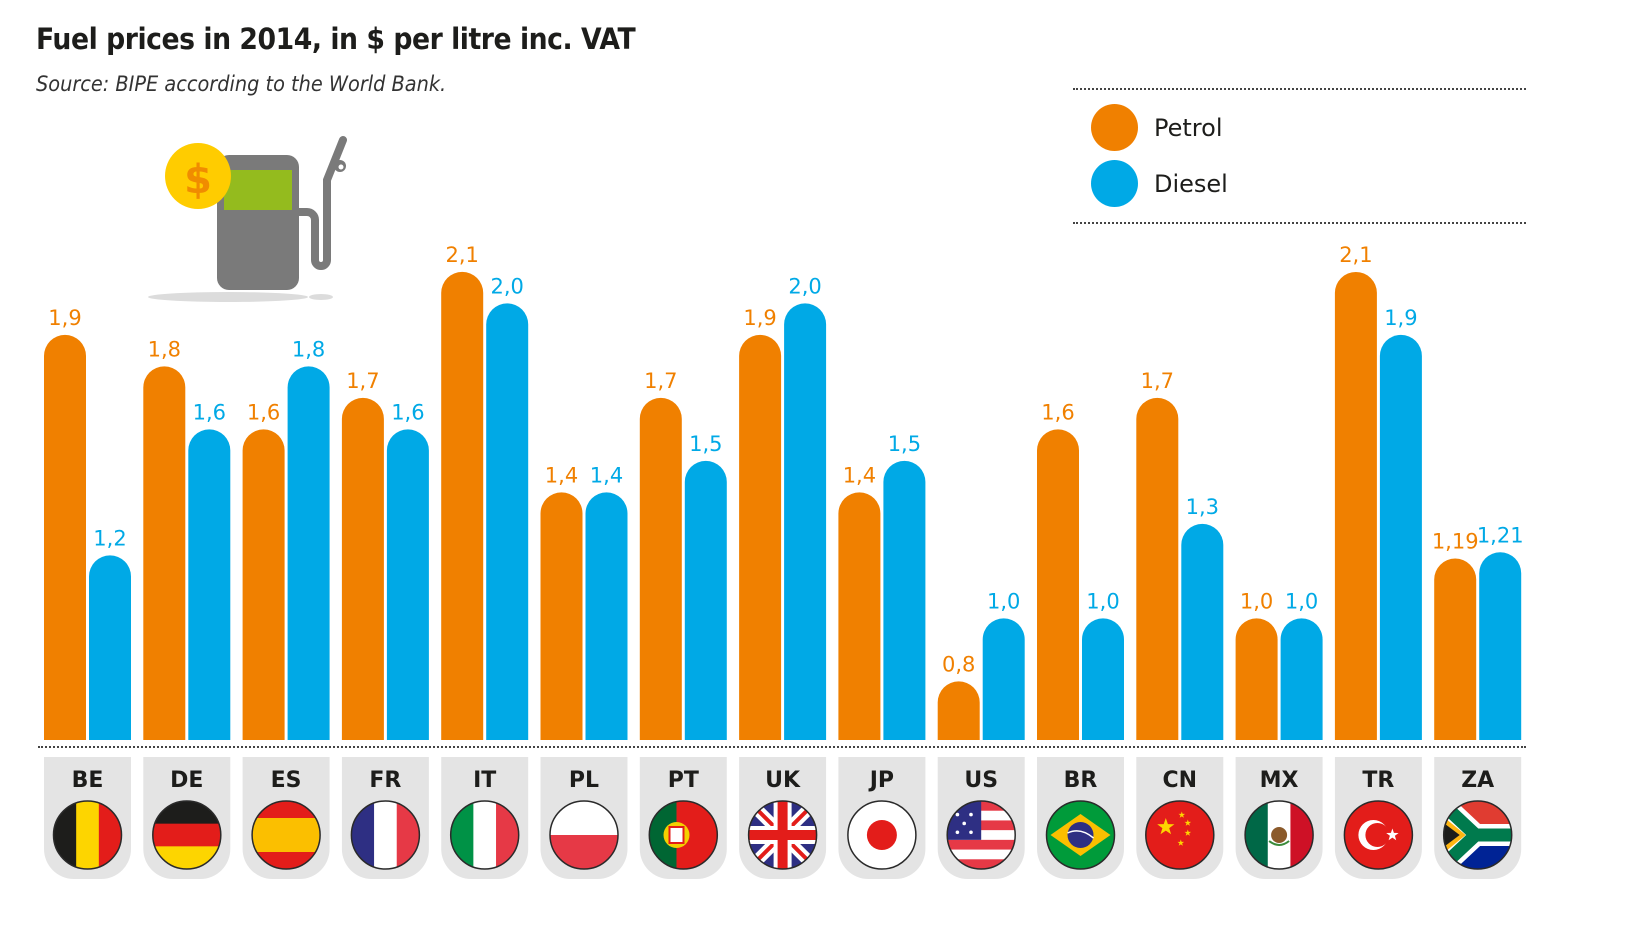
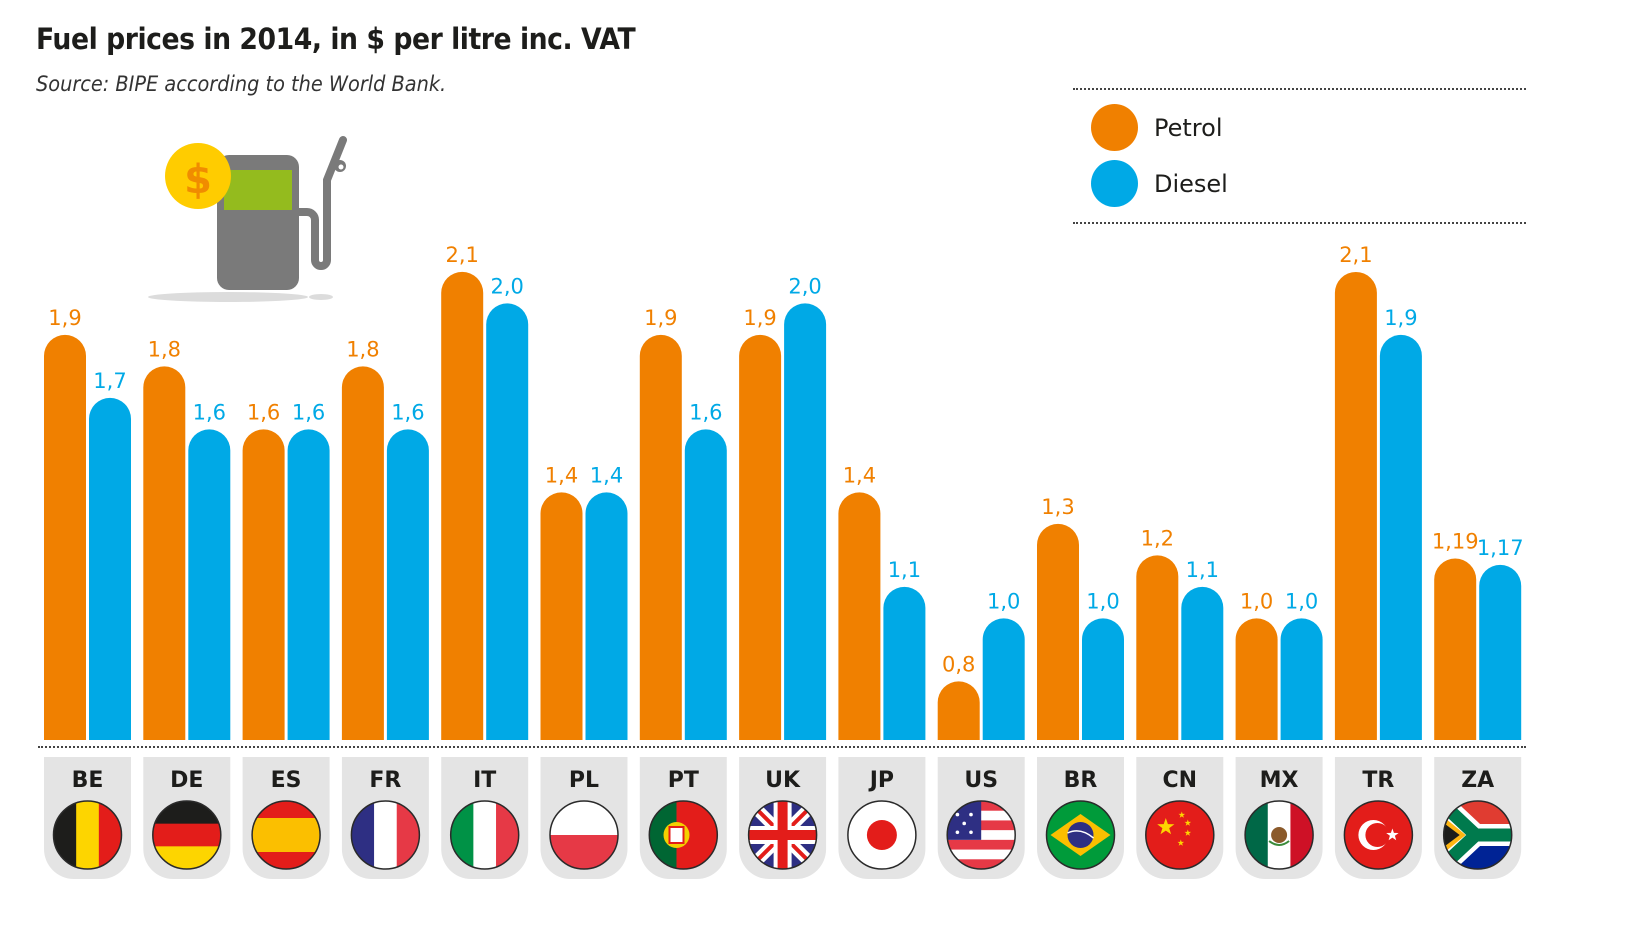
Diesel/BE: 1,2 -> 1,7
Diesel/ES: 1,8 -> 1,6
Petrol/FR: 1,7 -> 1,8
Petrol/PT: 1,7 -> 1,9
Diesel/PT: 1,5 -> 1,6
Diesel/JP: 1,5 -> 1,1
Petrol/BR: 1,6 -> 1,3
Petrol/CN: 1,7 -> 1,2
Diesel/CN: 1,3 -> 1,1
Diesel/ZA: 1,21 -> 1,17
